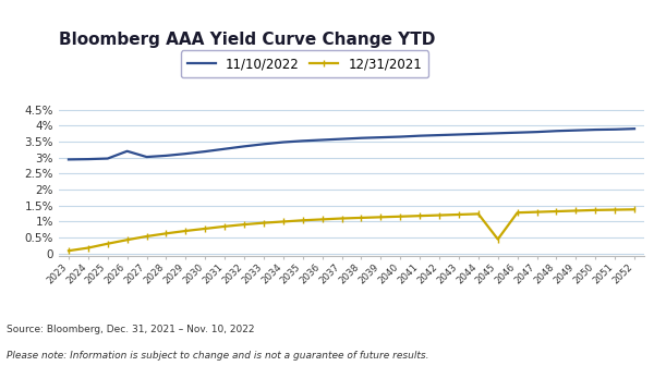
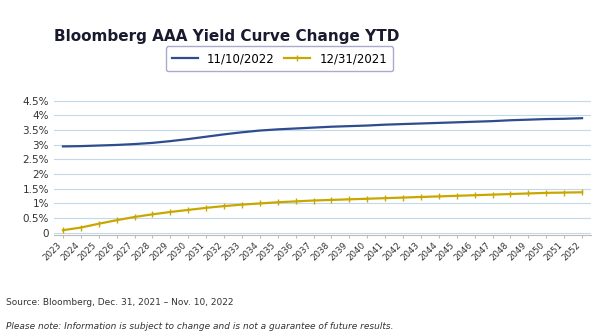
11/10/2022/2026: 3.20% -> 2.99%
12/31/2021/2045: 0.45% -> 1.26%
